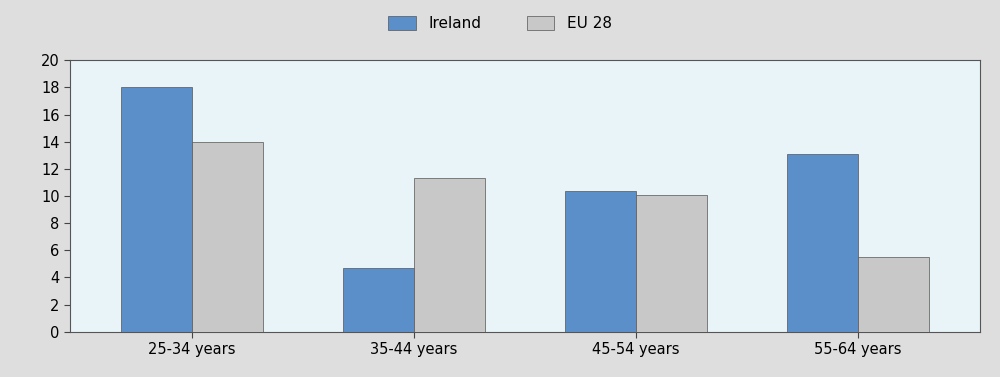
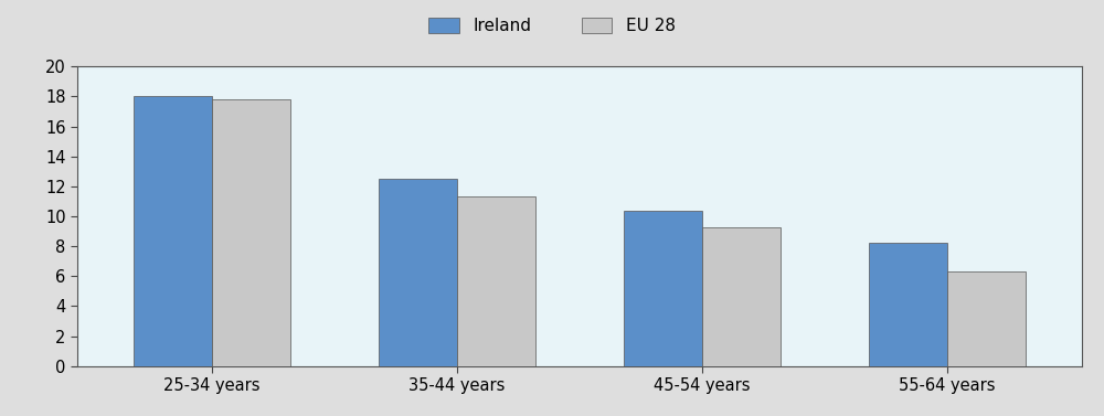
EU 28/25-34 years: 14.0 -> 17.8
Ireland/35-44 years: 4.7 -> 12.5
EU 28/45-54 years: 10.1 -> 9.3
Ireland/55-64 years: 13.1 -> 8.2
EU 28/55-64 years: 5.5 -> 6.3
